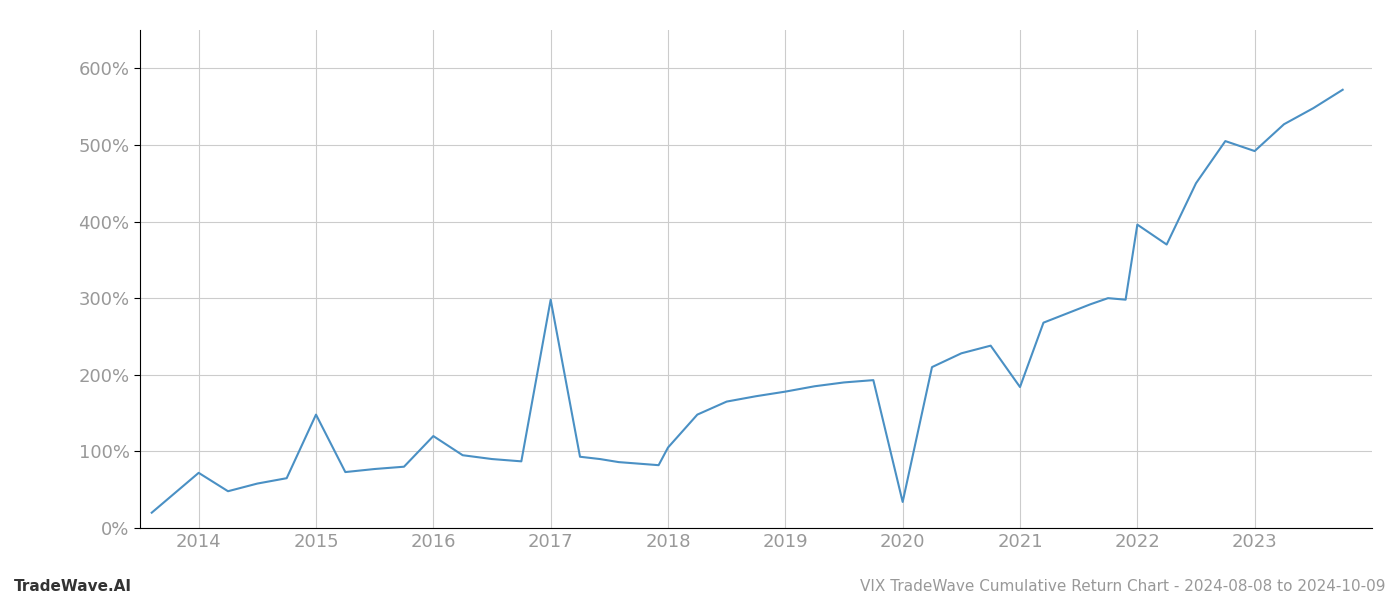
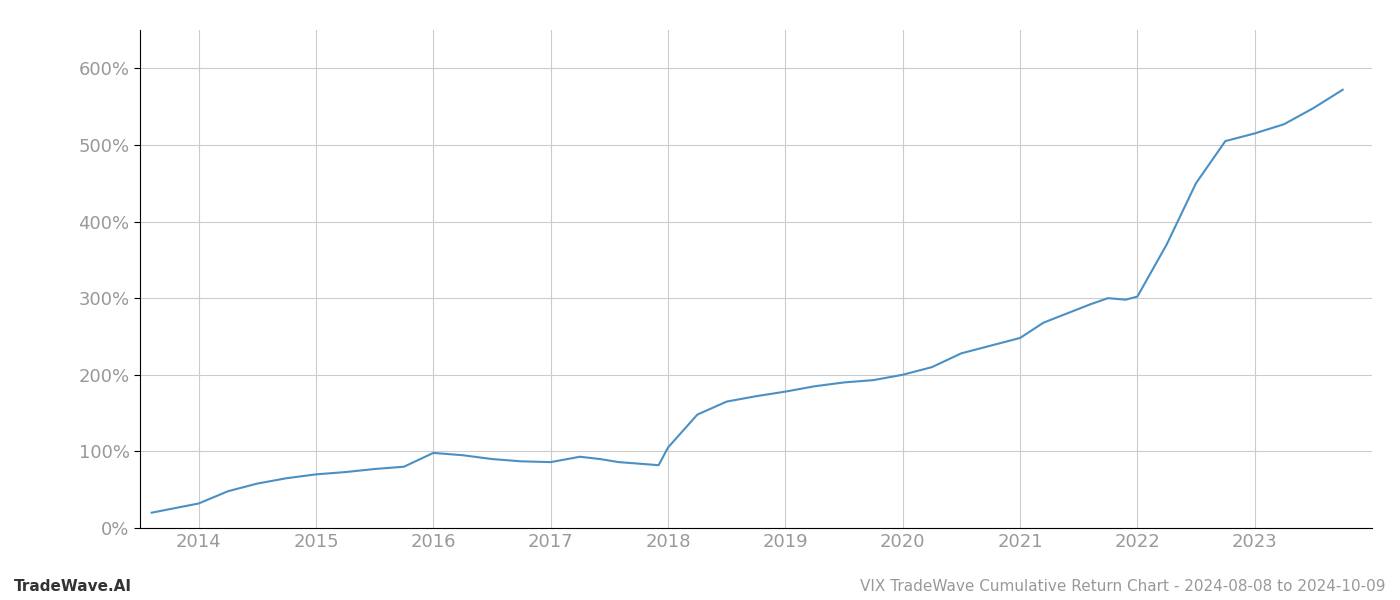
2014: 72% -> 32%
2015: 148% -> 70%
2016: 120% -> 98%
2017: 298% -> 86%
2020: 34% -> 200%
2021: 184% -> 248%
2022: 396% -> 302%
2023: 492% -> 515%
